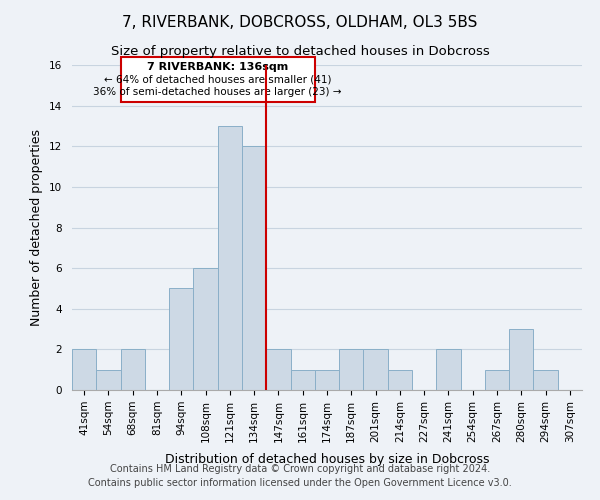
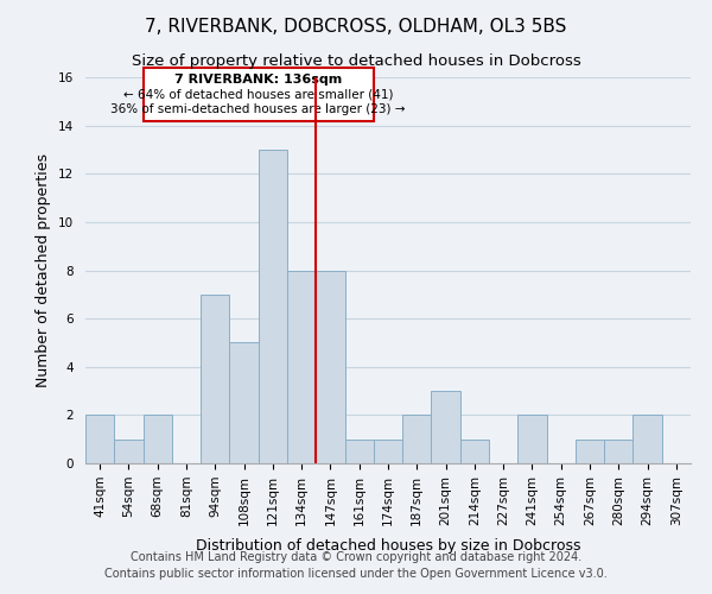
94sqm: 5 -> 7
108sqm: 6 -> 5
134sqm: 12 -> 8
147sqm: 2 -> 8
201sqm: 2 -> 3
280sqm: 3 -> 1
294sqm: 1 -> 2
